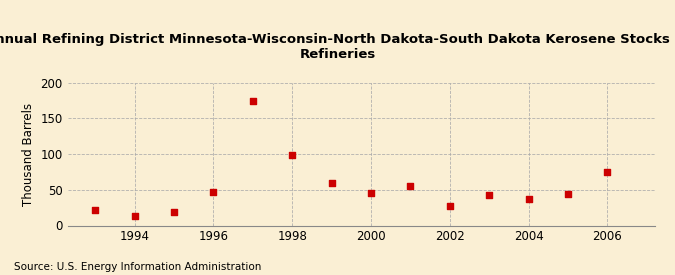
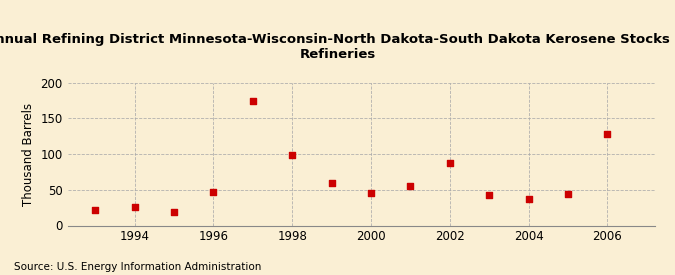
1994: 13 -> 26
2002: 27 -> 88
2006: 75 -> 128
